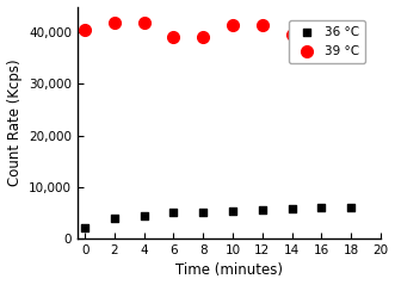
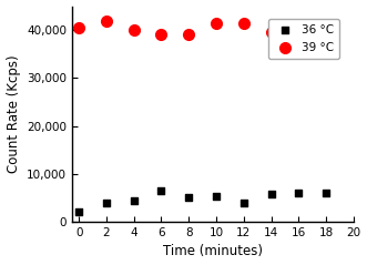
39 °C/4: 42,000 -> 40,000
36 °C/6: 5,000 -> 6,500
36 °C/12: 5,600 -> 4,000
